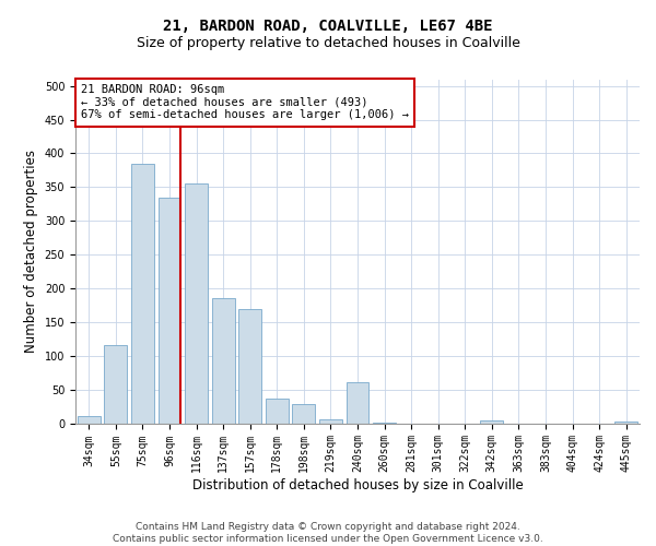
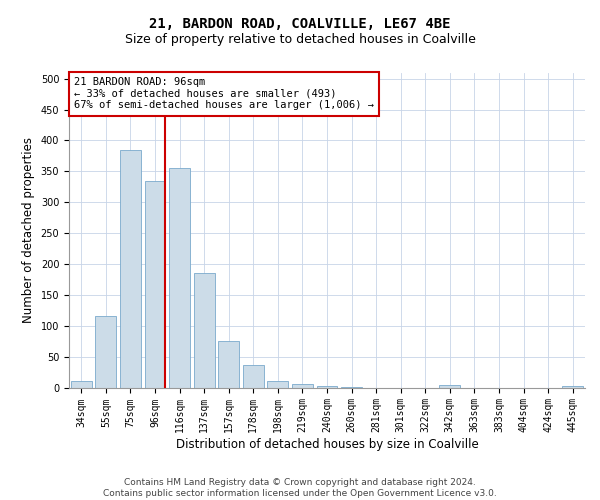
157sqm: 170 -> 75
198sqm: 28 -> 10
240sqm: 60 -> 2
